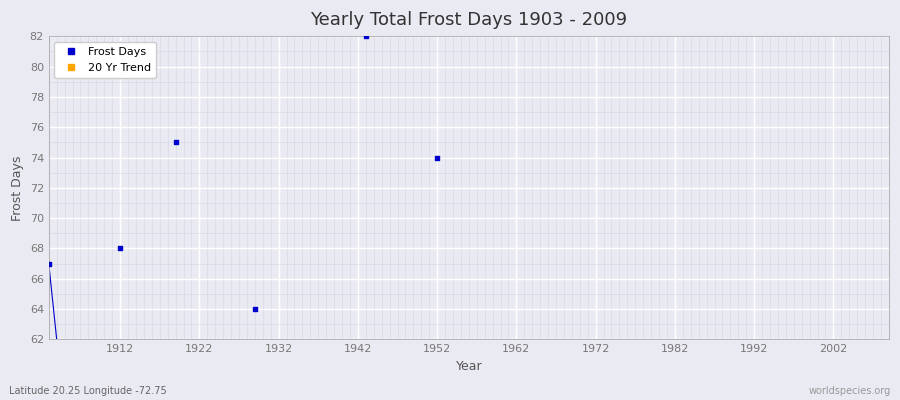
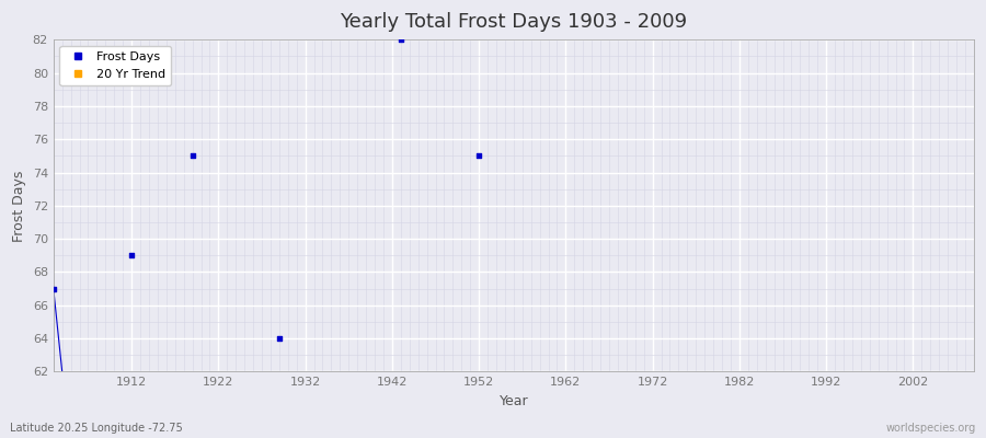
1912: 68 -> 69
1952: 74 -> 75
